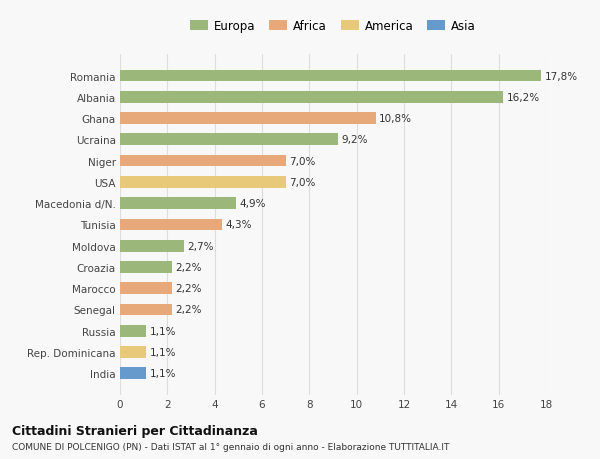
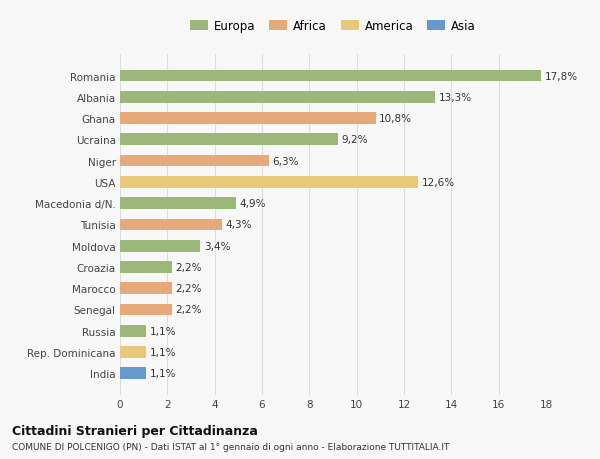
Albania: 16,2% -> 13,3%
Niger: 7,0% -> 6,3%
USA: 7,0% -> 12,6%
Moldova: 2,7% -> 3,4%
